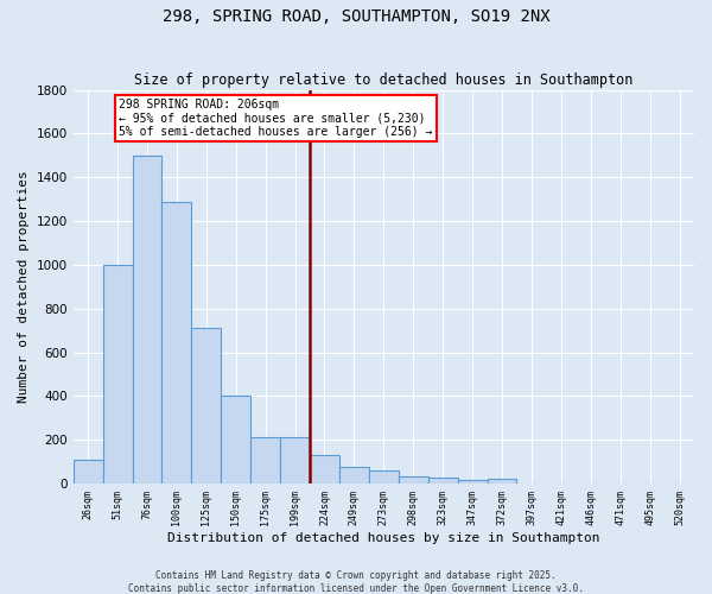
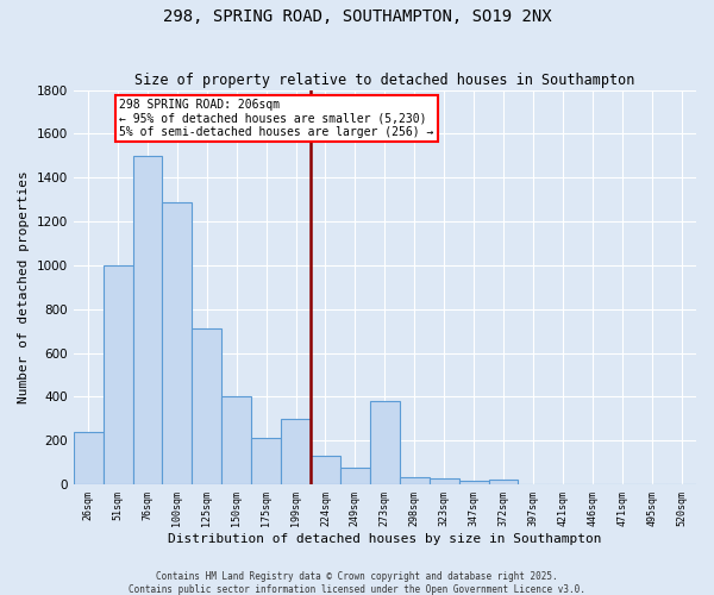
26sqm: 110 -> 240
199sqm: 210 -> 300
273sqm: 60 -> 380
